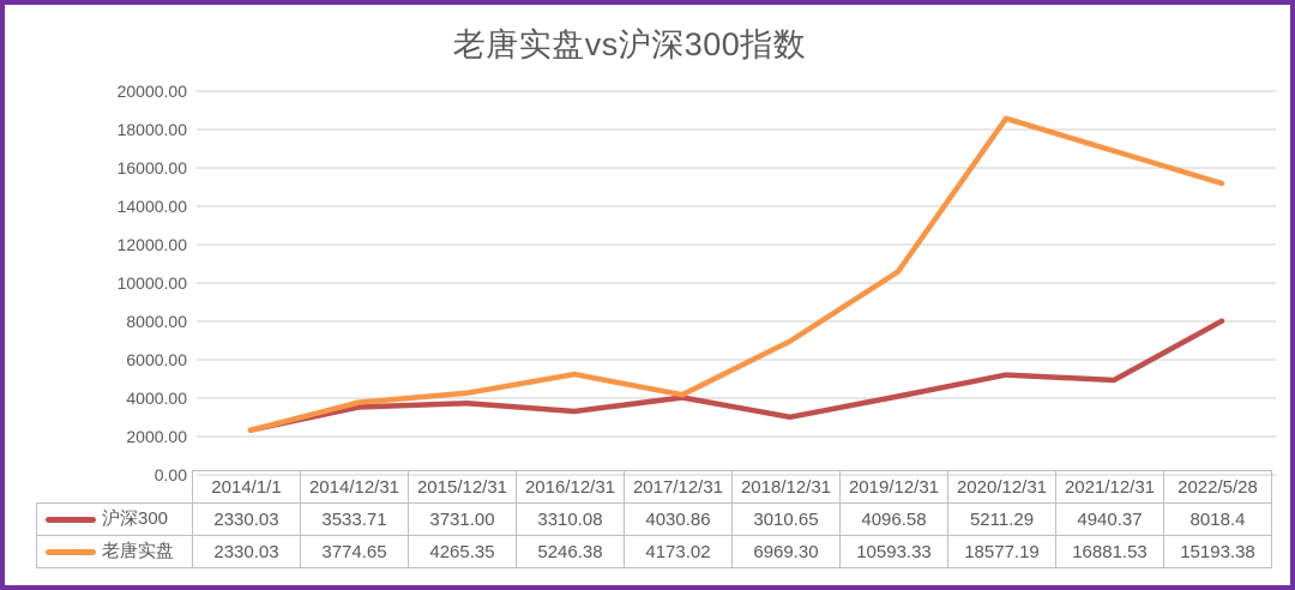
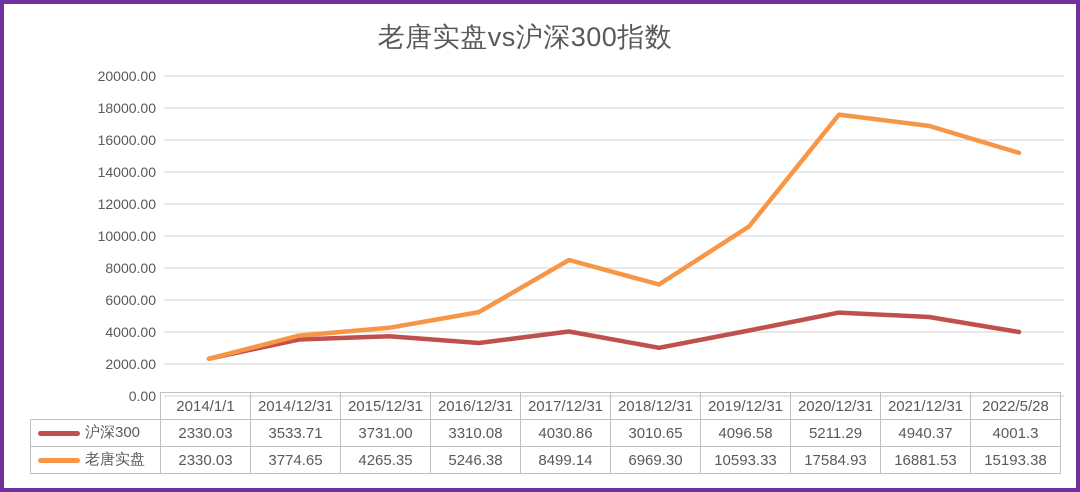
老唐实盘/2017/12/31: 4173.02 -> 8499.14
老唐实盘/2020/12/31: 18577.19 -> 17584.93
沪深300/2022/5/28: 8018.4 -> 4001.3
